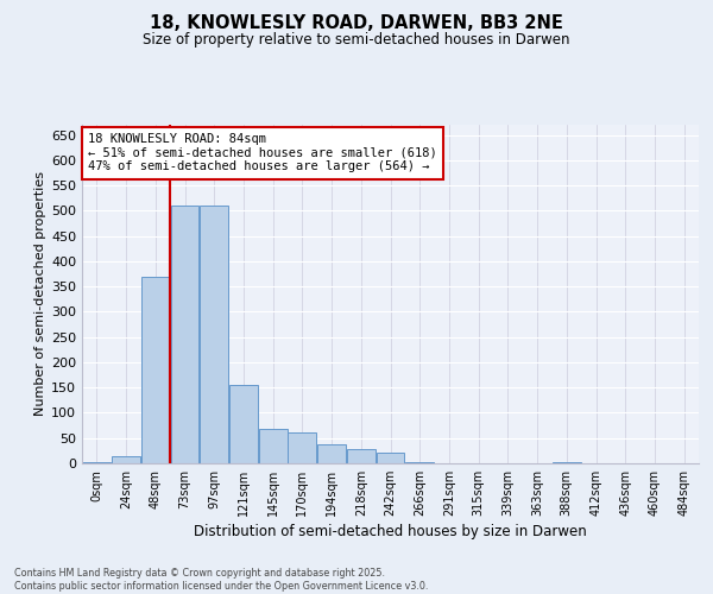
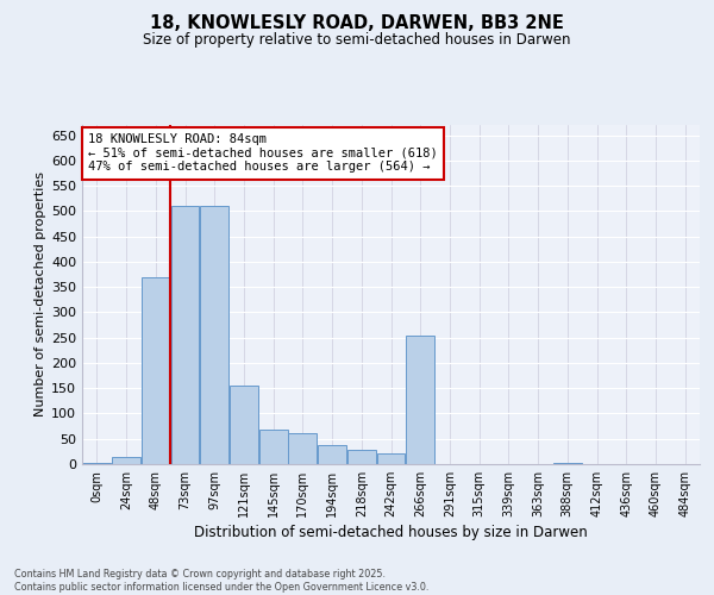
266sqm: 3 -> 255
